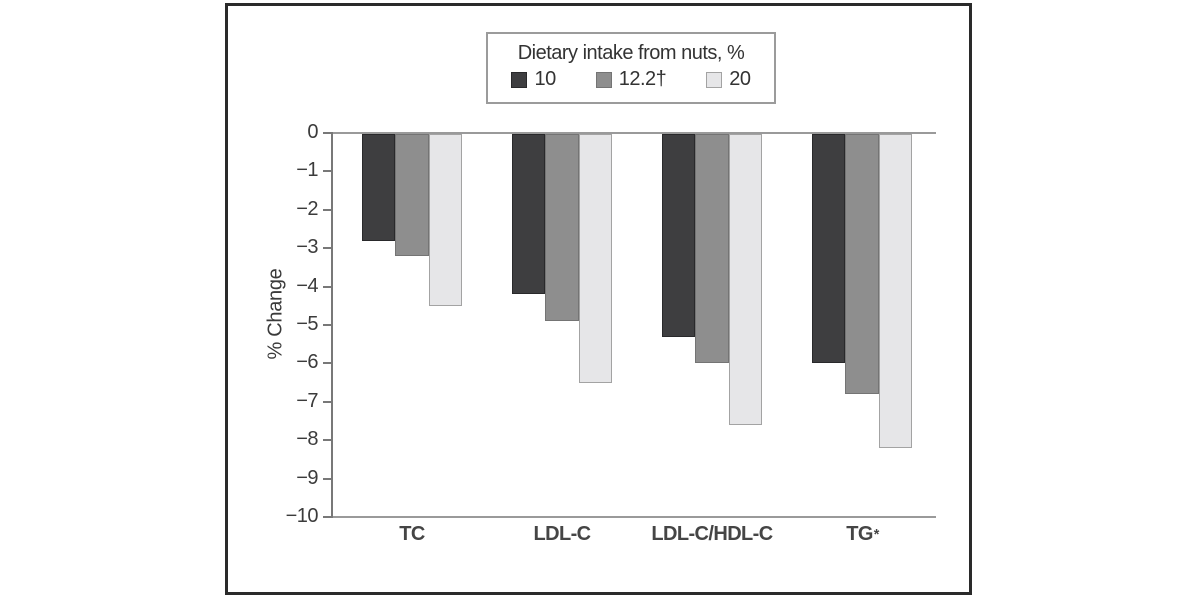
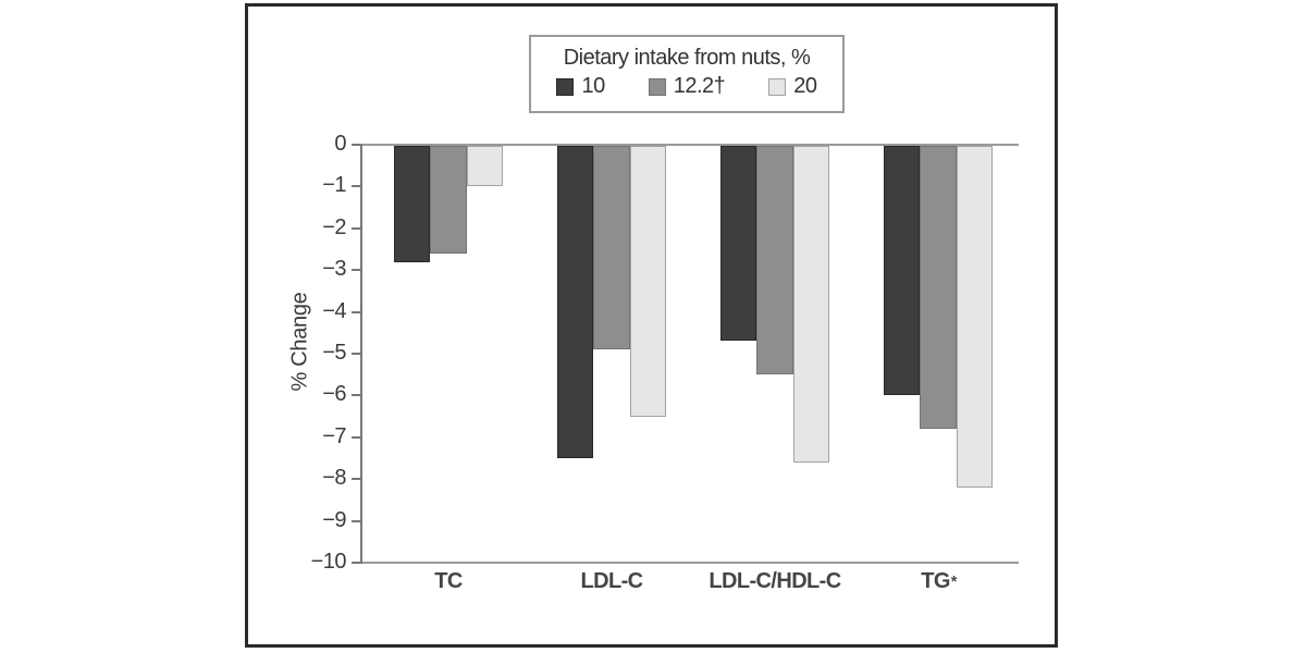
12.2†/TC: -3.2 -> -2.6
20/TC: -4.5 -> -1.0
10/LDL-C: -4.2 -> -7.5
10/LDL-C/HDL-C: -5.3 -> -4.7
12.2†/LDL-C/HDL-C: -6.0 -> -5.5
